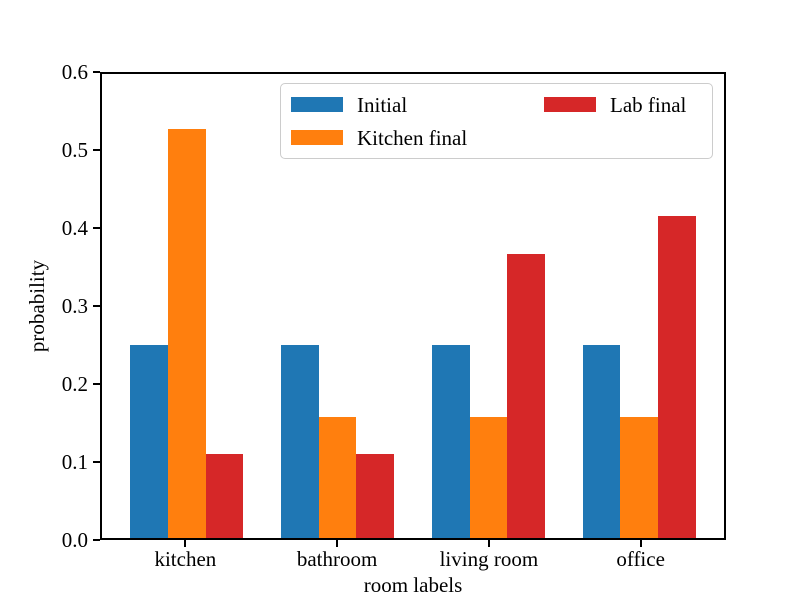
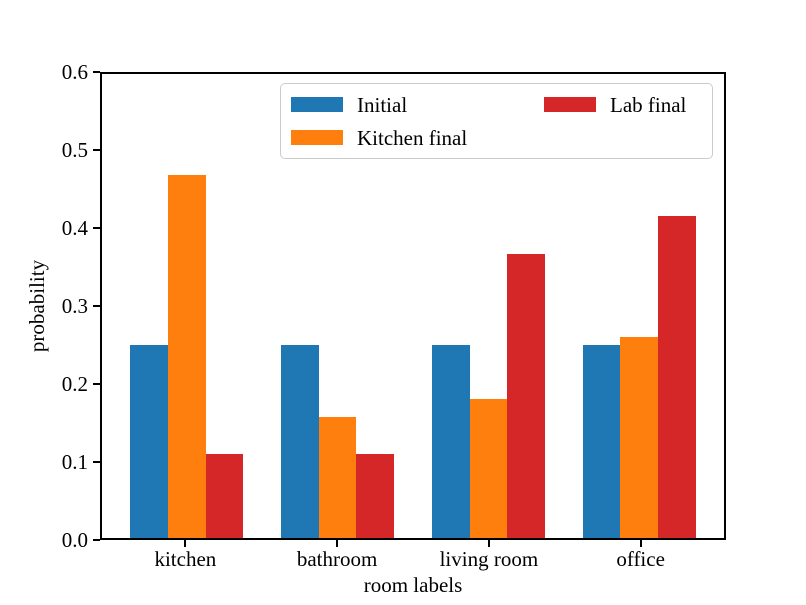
Kitchen final/kitchen: 0.53 -> 0.47
Kitchen final/living room: 0.16 -> 0.18
Kitchen final/office: 0.16 -> 0.26
